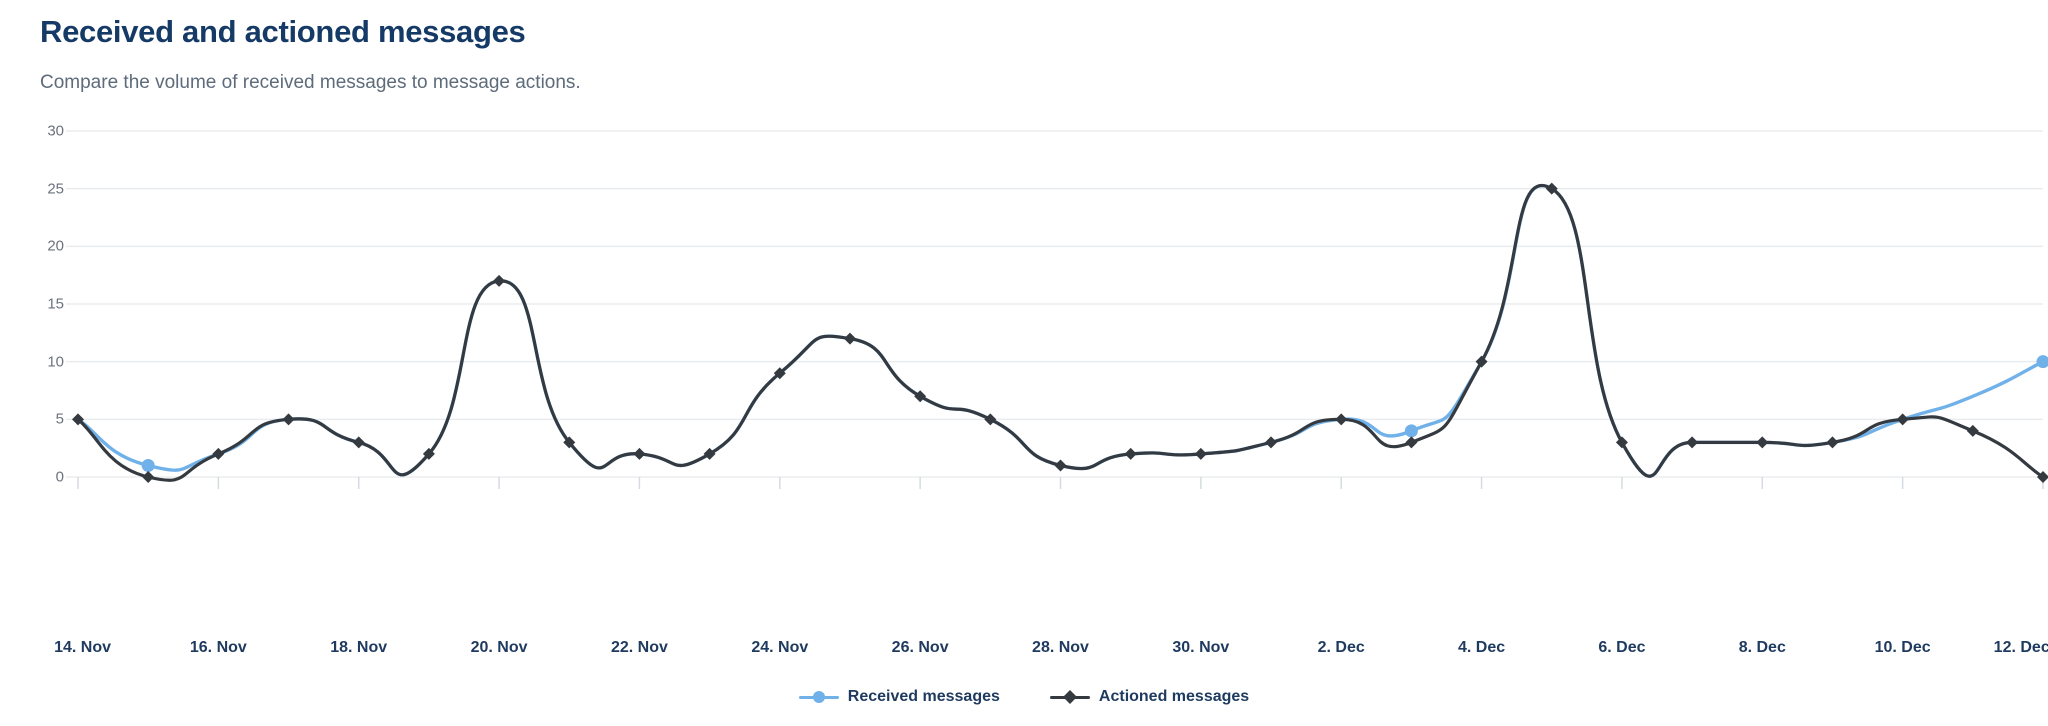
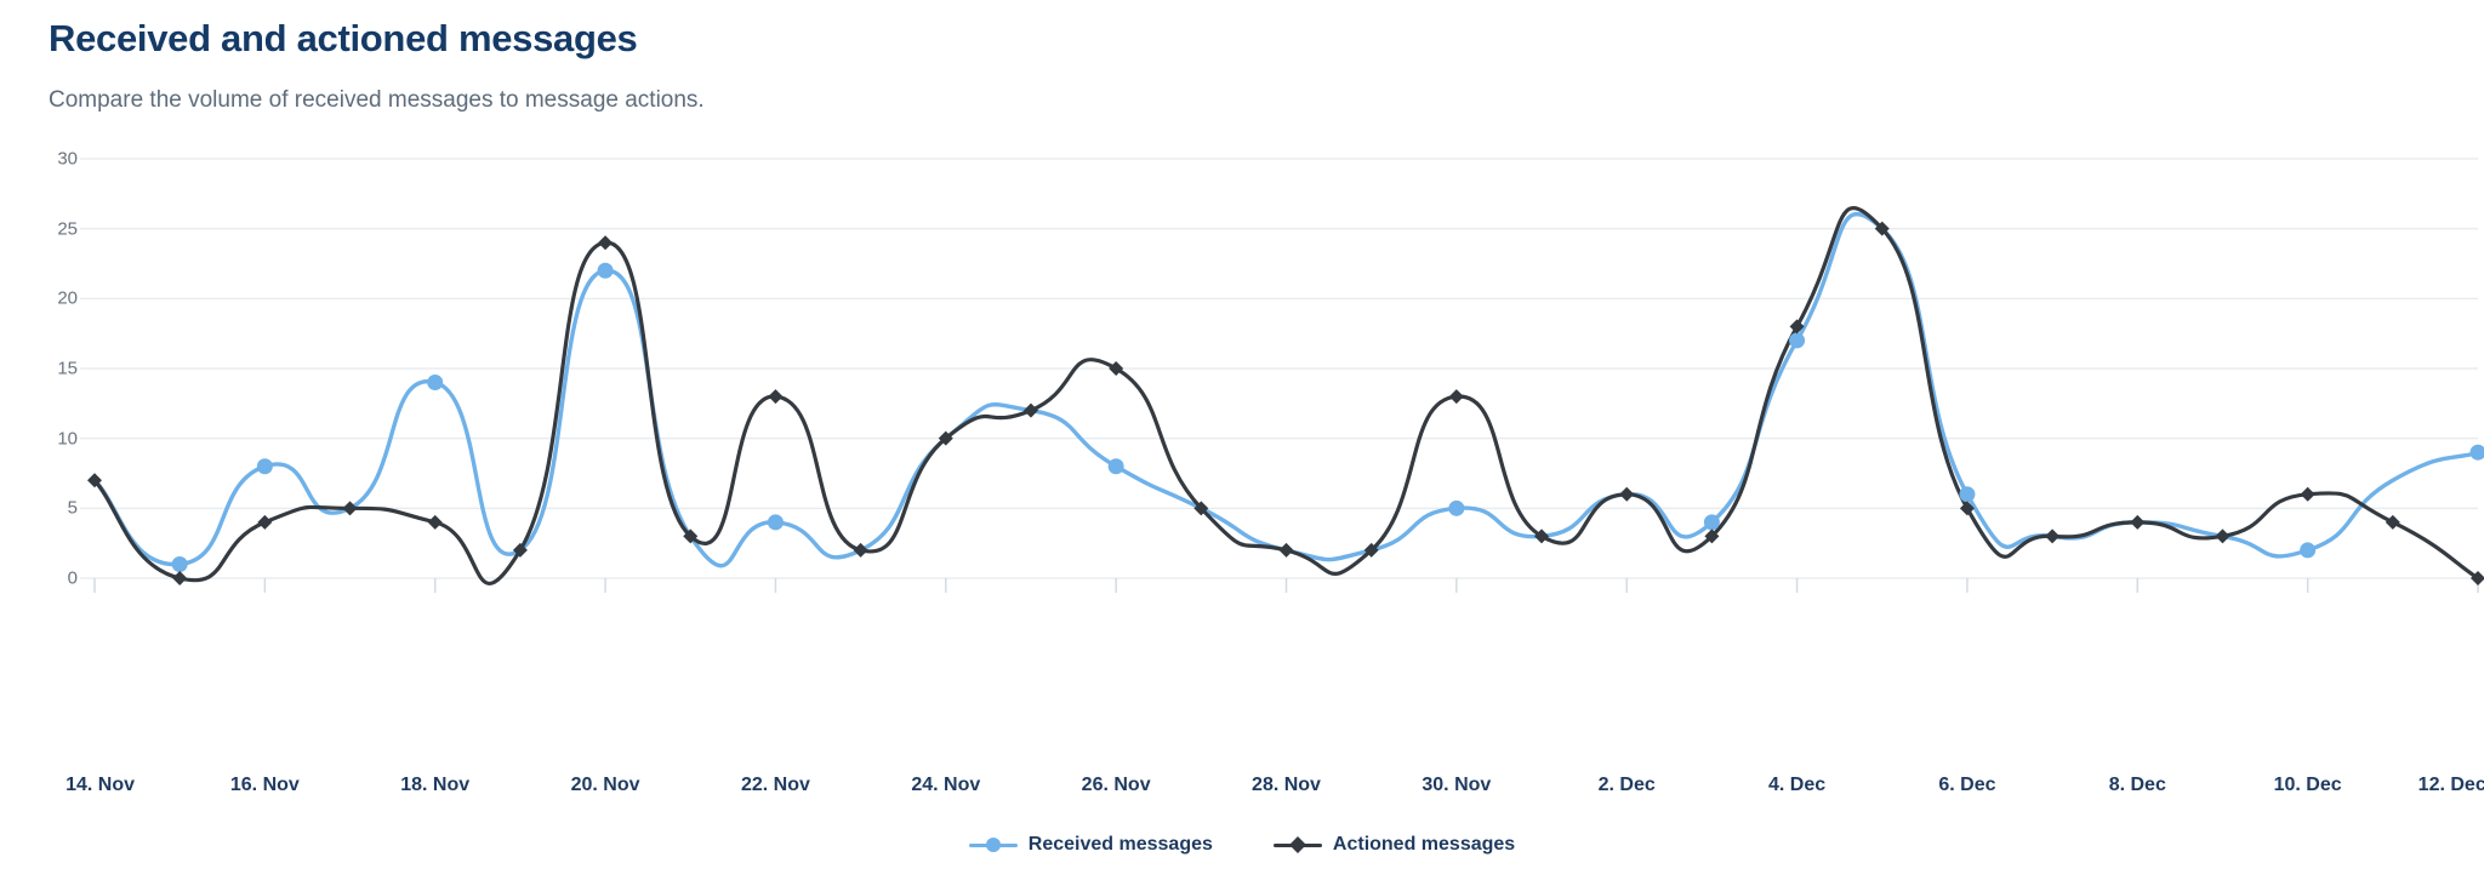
Received messages/14. Nov: 5 -> 7
Actioned messages/14. Nov: 5 -> 7
Received messages/16. Nov: 2 -> 8
Actioned messages/16. Nov: 2 -> 4
Received messages/18. Nov: 3 -> 14
Actioned messages/18. Nov: 3 -> 4
Received messages/20. Nov: 17 -> 22
Actioned messages/20. Nov: 17 -> 24
Received messages/22. Nov: 2 -> 4
Actioned messages/22. Nov: 2 -> 13
Received messages/24. Nov: 9 -> 10
Actioned messages/24. Nov: 9 -> 10
Received messages/26. Nov: 7 -> 8
Actioned messages/26. Nov: 7 -> 15
Received messages/28. Nov: 1 -> 2
Actioned messages/28. Nov: 1 -> 2
Received messages/30. Nov: 2 -> 5
Actioned messages/30. Nov: 2 -> 13
Received messages/2. Dec: 5 -> 6
Actioned messages/2. Dec: 5 -> 6
Received messages/4. Dec: 10 -> 17
Actioned messages/4. Dec: 10 -> 18
Received messages/6. Dec: 3 -> 6
Actioned messages/6. Dec: 3 -> 5
Received messages/8. Dec: 3 -> 4
Actioned messages/8. Dec: 3 -> 4
Received messages/10. Dec: 5 -> 2
Actioned messages/10. Dec: 5 -> 6
Received messages/12. Dec: 10 -> 9
